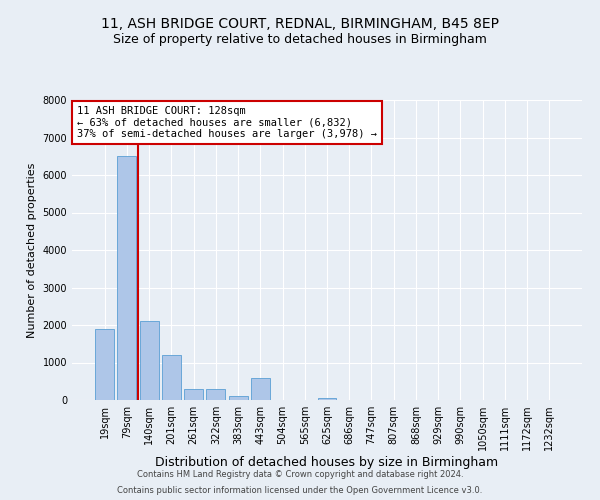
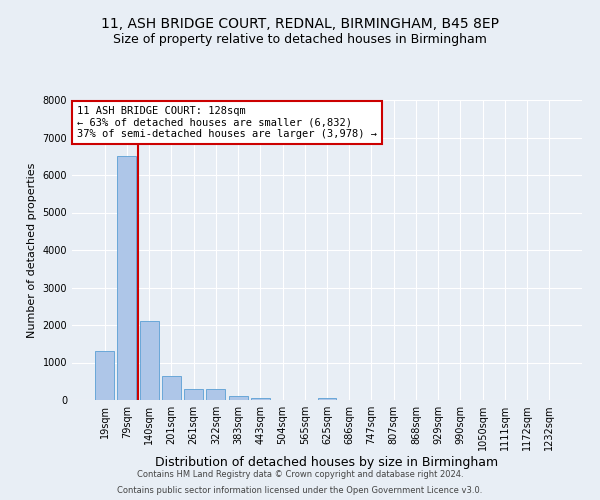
19sqm: 1900 -> 1300
201sqm: 1200 -> 650
443sqm: 600 -> 60
